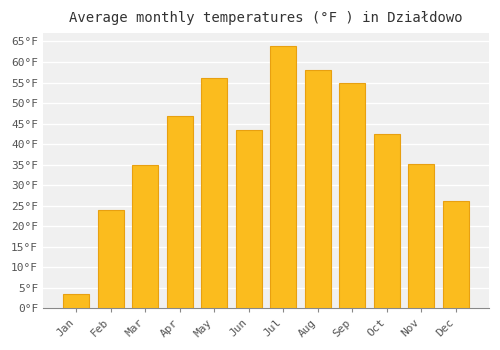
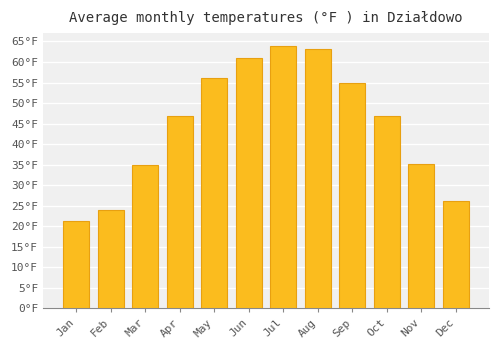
Jan: 3.5°F -> 21.2°F
Jun: 43.5°F -> 61.0°F
Aug: 58.0°F -> 63.1°F
Oct: 42.5°F -> 46.9°F
